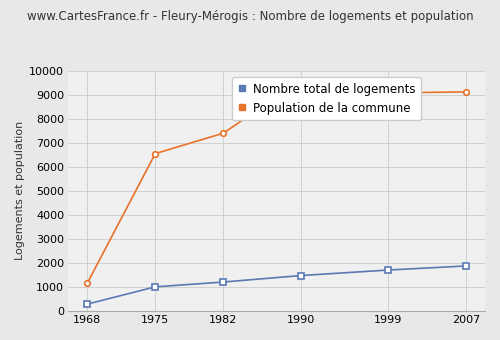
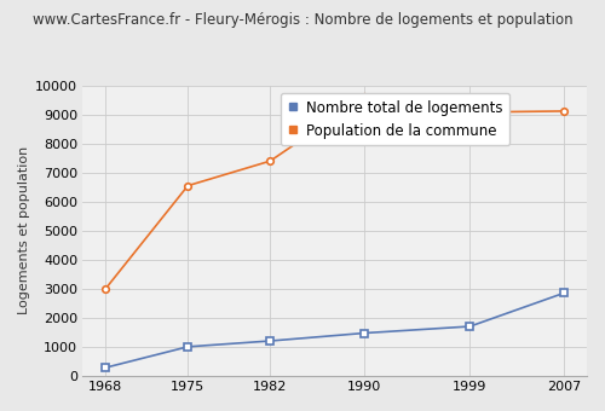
Population de la commune/1968: 1150 -> 3000
Nombre total de logements/2007: 1870 -> 2850
